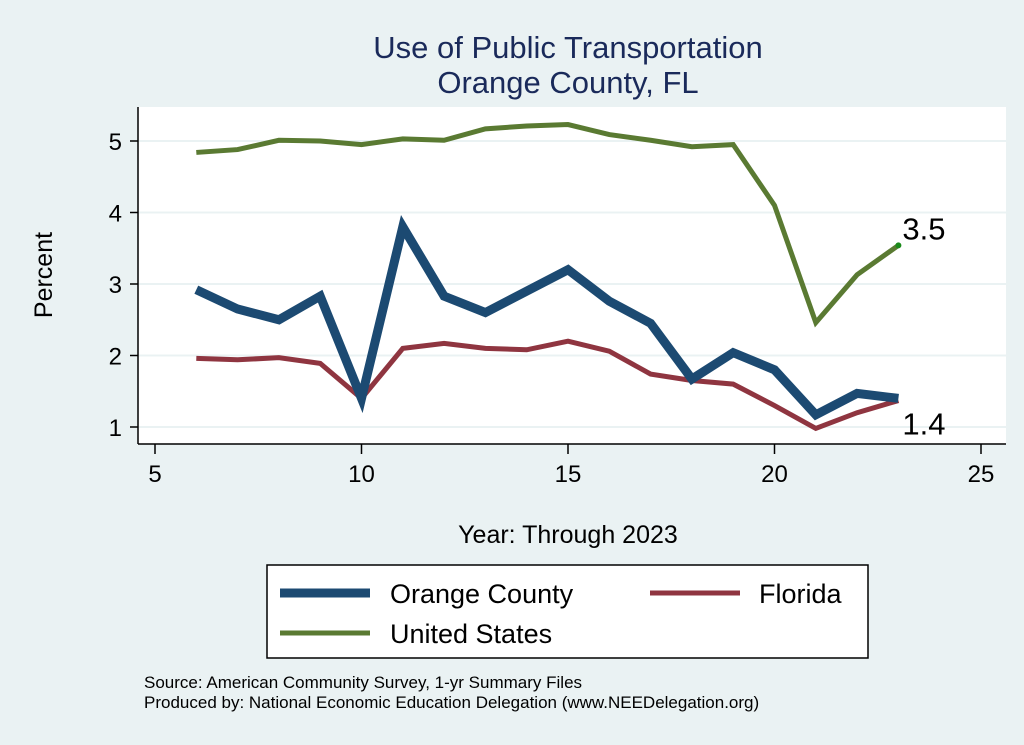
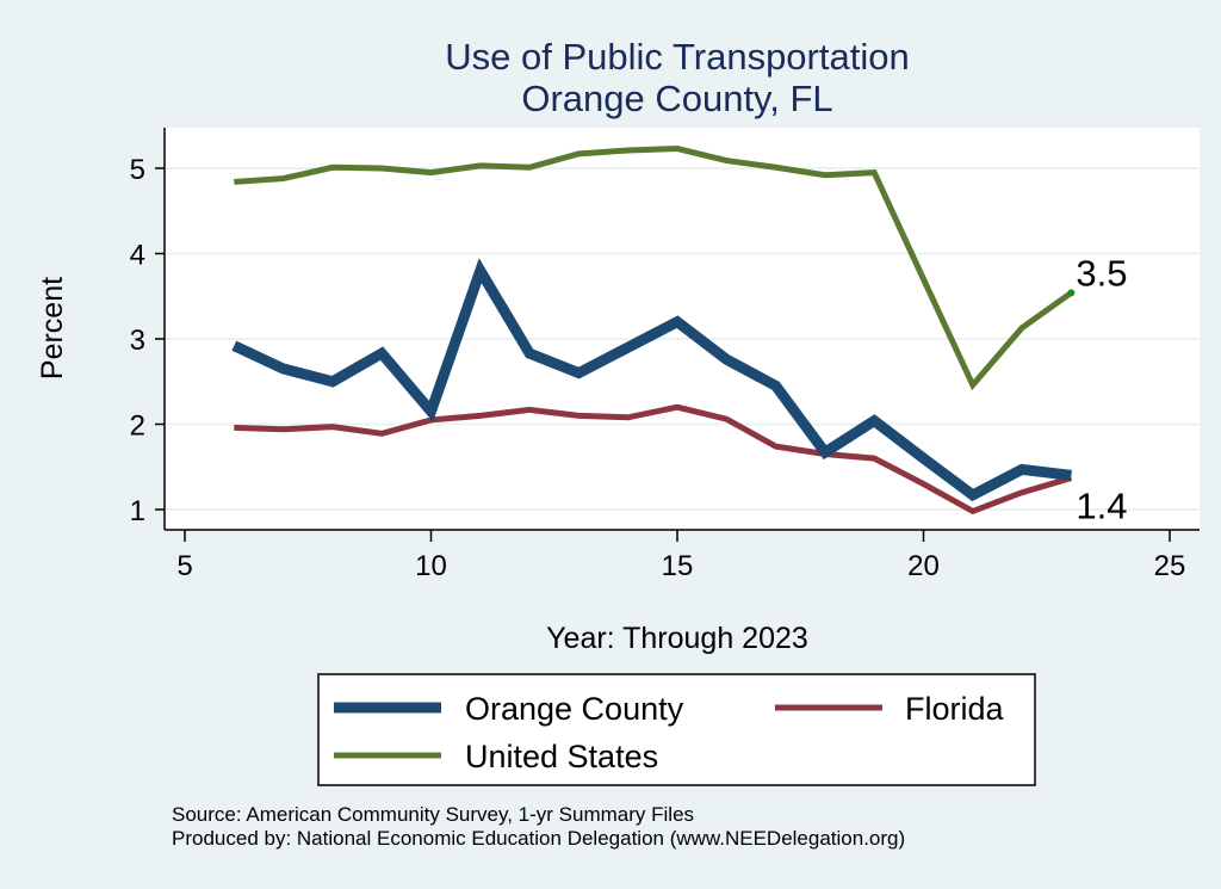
Orange County/10: 1.4 -> 2.1
Florida/10: 1.4 -> 2.0
Orange County/20: 1.8 -> 1.6
United States/20: 4.1 -> 3.7
